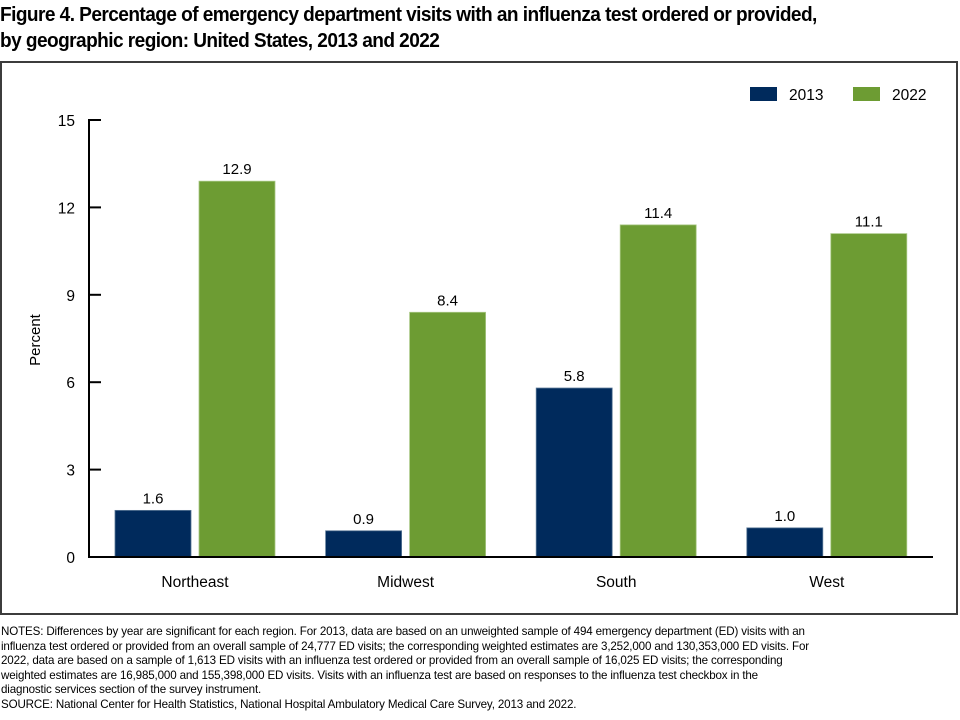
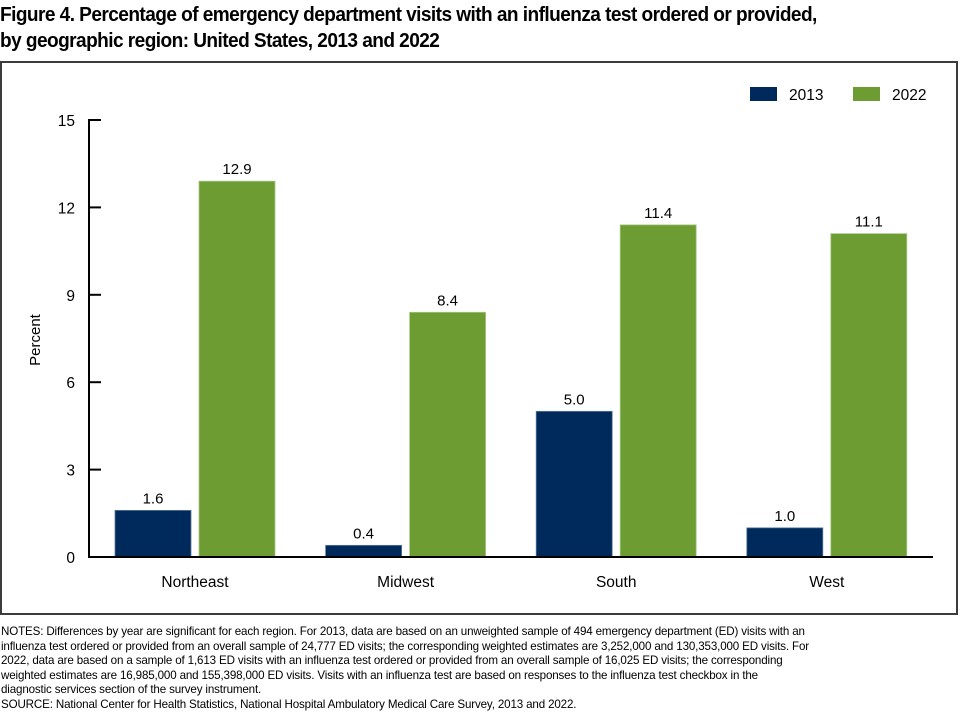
2013/Midwest: 0.9 -> 0.4
2013/South: 5.8 -> 5.0
